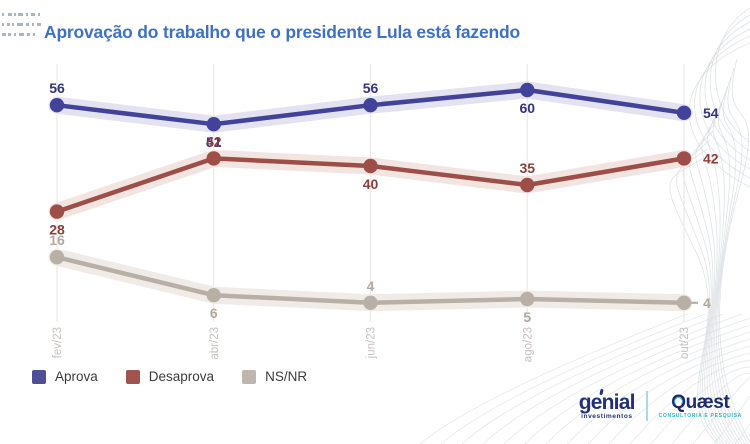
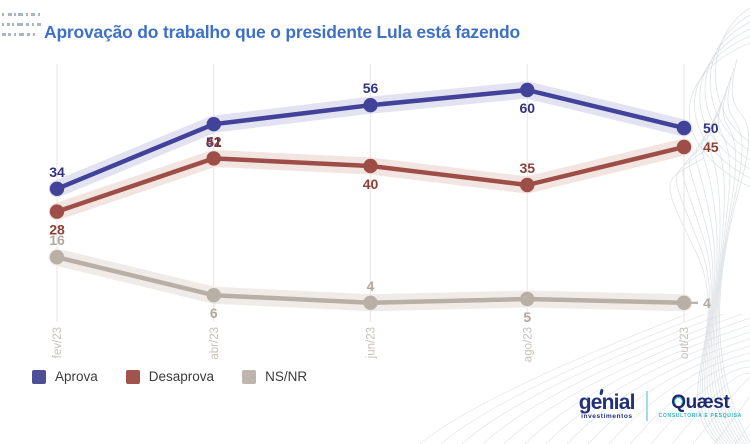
Aprova/fev/23: 56 -> 34
Aprova/out/23: 54 -> 50
Desaprova/out/23: 42 -> 45
